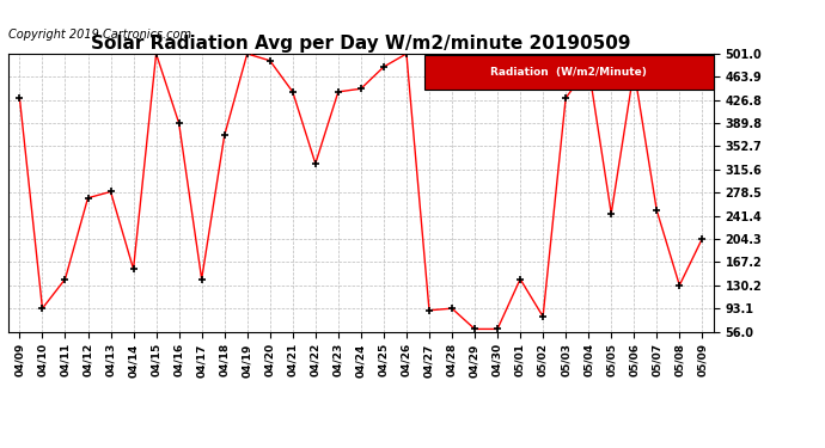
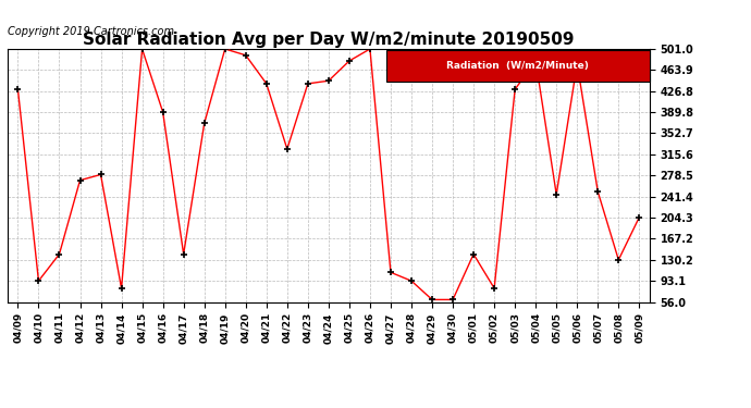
04/14: 156 -> 80
04/27: 90 -> 108
